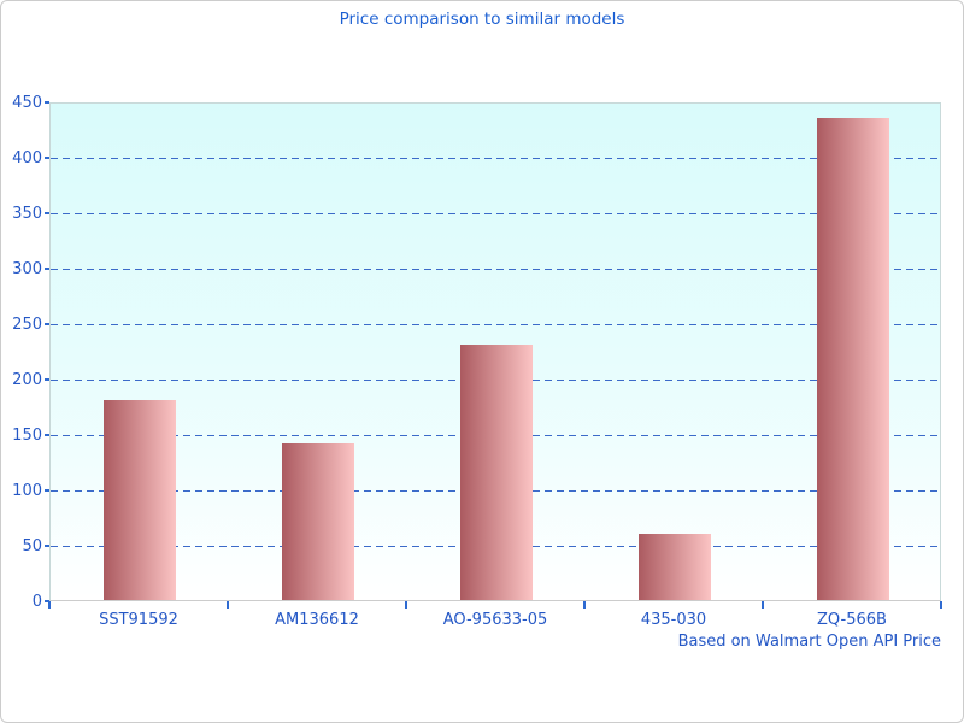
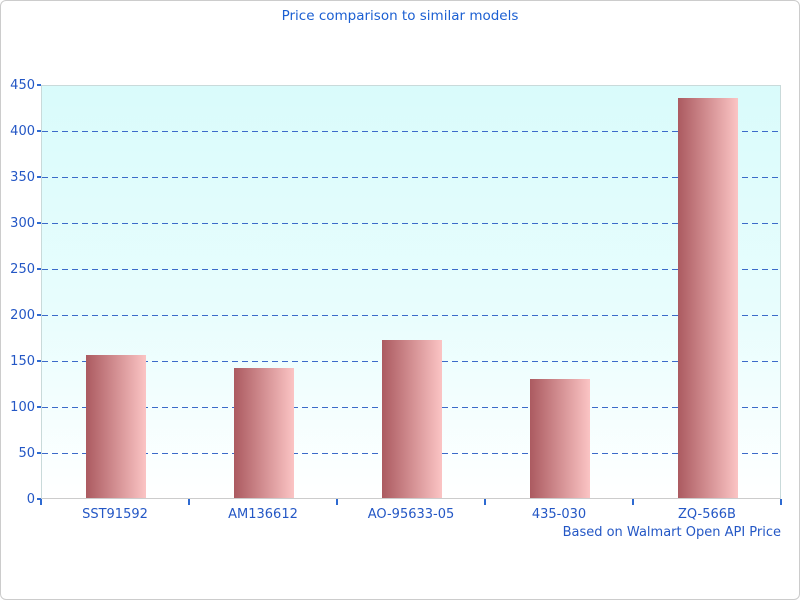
SST91592: 180 -> 160
AO-95633-05: 230 -> 170
435-030: 60 -> 130
